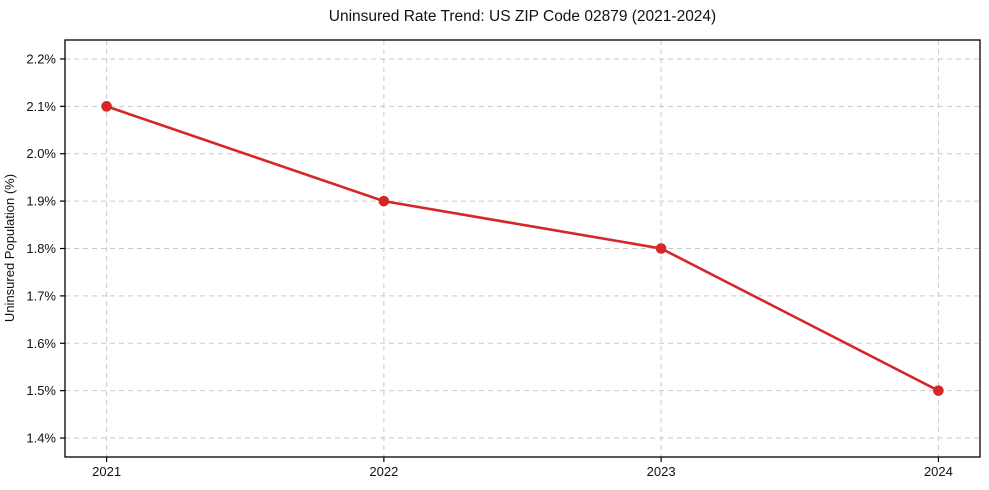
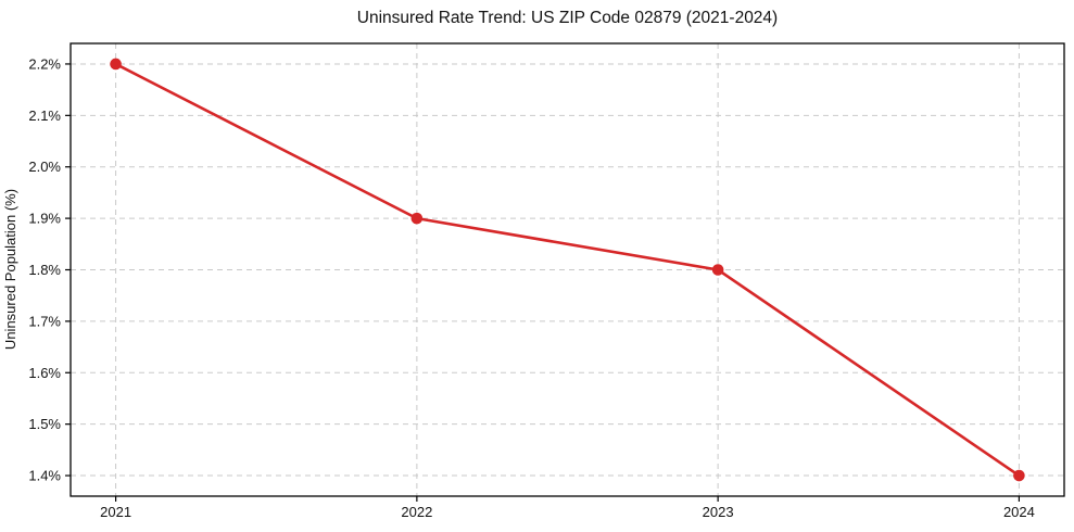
2021: 2.1% -> 2.2%
2024: 1.5% -> 1.4%
